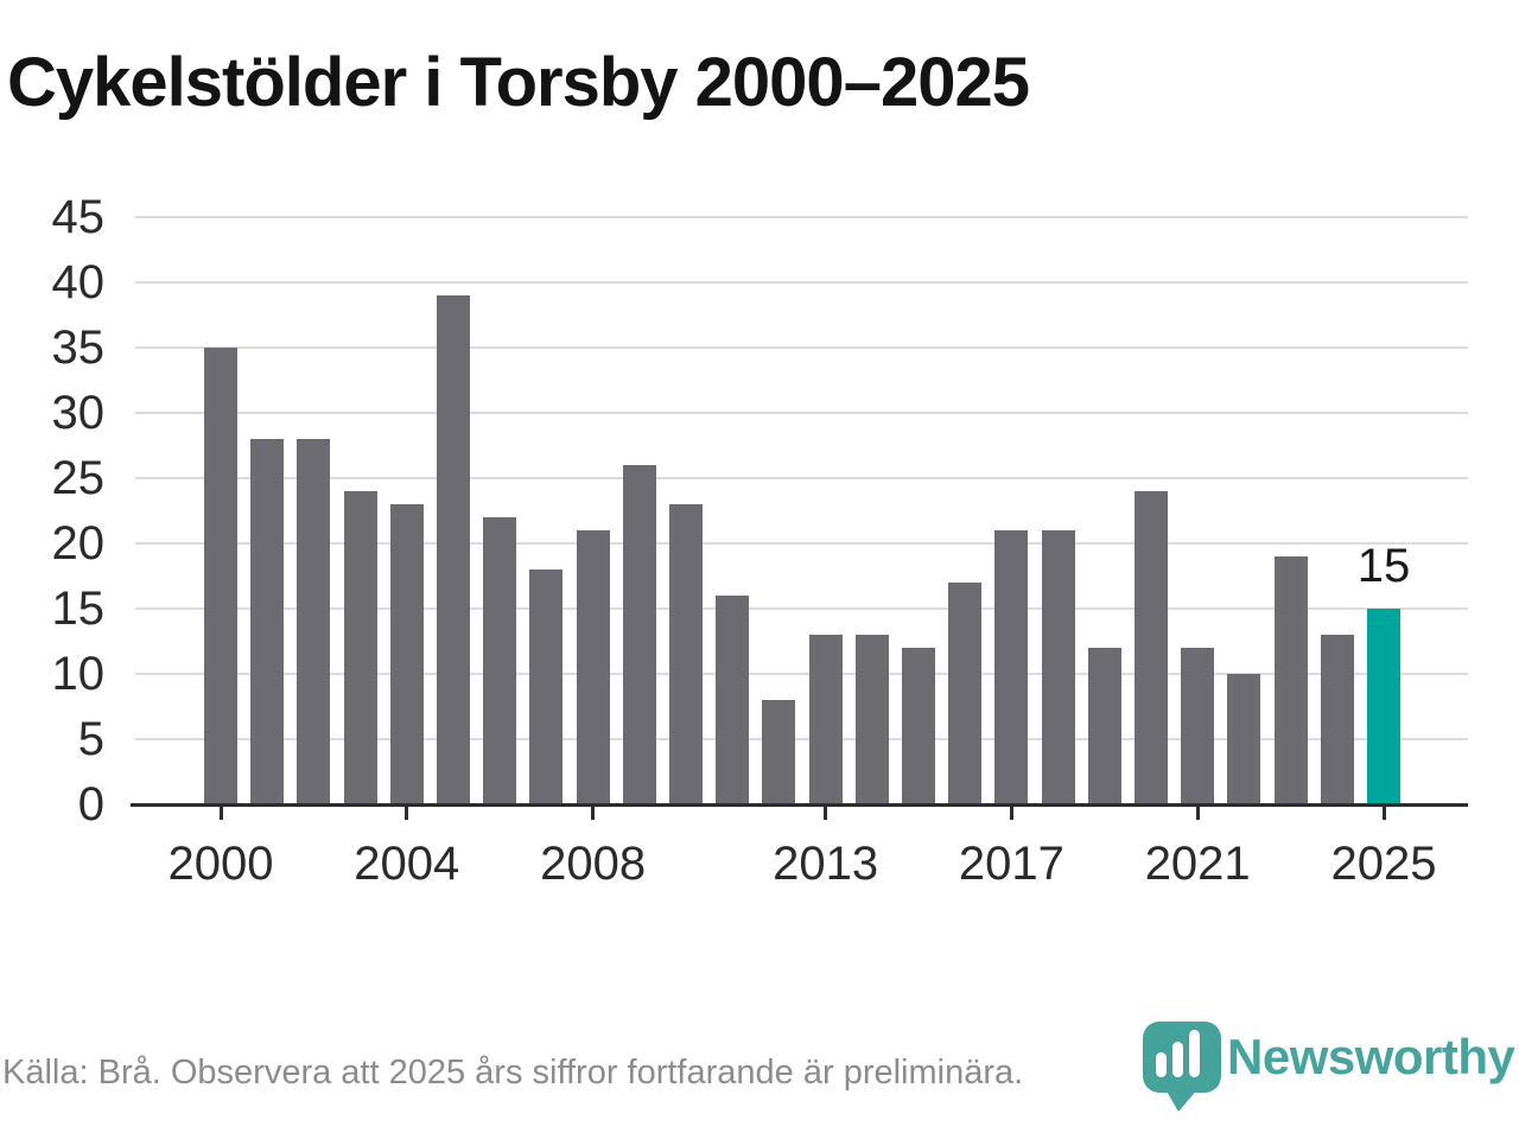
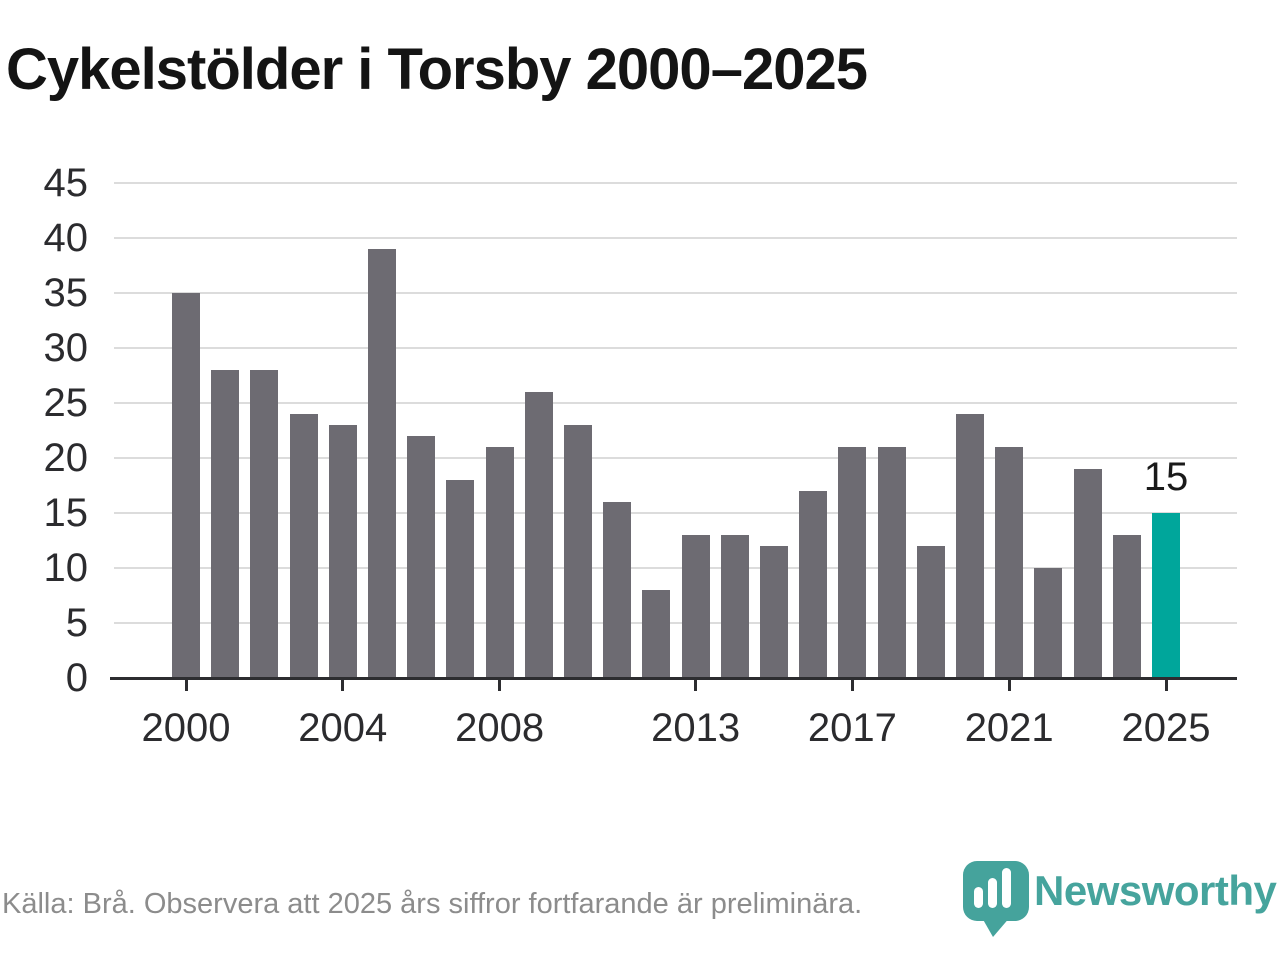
2021: 12 -> 21
